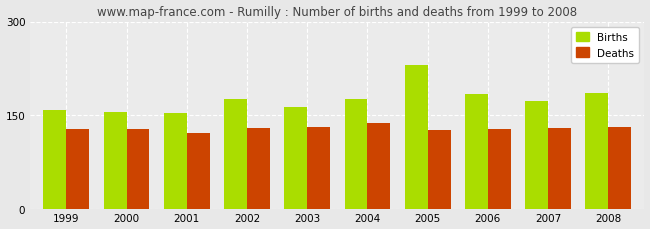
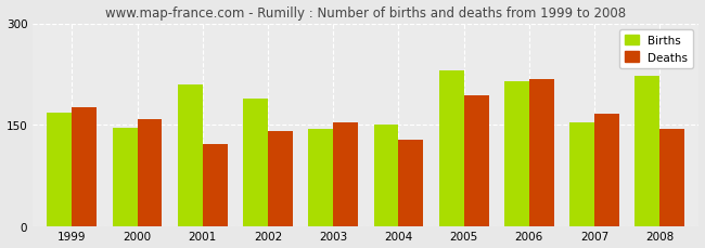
Births/1999: 158 -> 168
Deaths/1999: 128 -> 176
Births/2000: 155 -> 146
Deaths/2000: 128 -> 158
Births/2001: 153 -> 210
Births/2002: 175 -> 188
Deaths/2002: 130 -> 140
Births/2003: 163 -> 144
Deaths/2003: 131 -> 154
Births/2004: 175 -> 150
Deaths/2004: 138 -> 128
Deaths/2005: 126 -> 194
Births/2006: 183 -> 214
Deaths/2006: 127 -> 218
Births/2007: 172 -> 154
Deaths/2007: 129 -> 166
Births/2008: 185 -> 222
Deaths/2008: 131 -> 144
